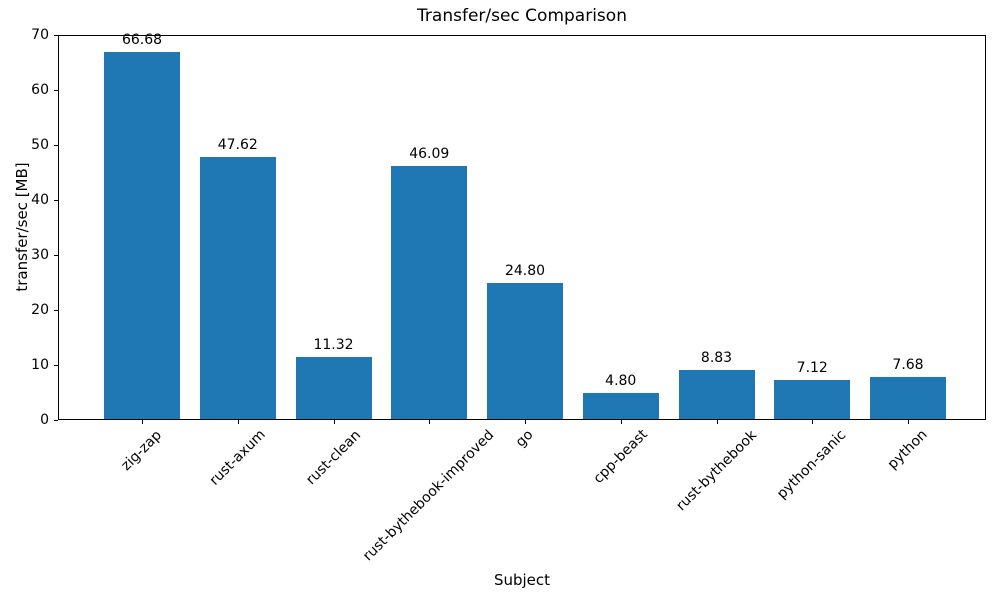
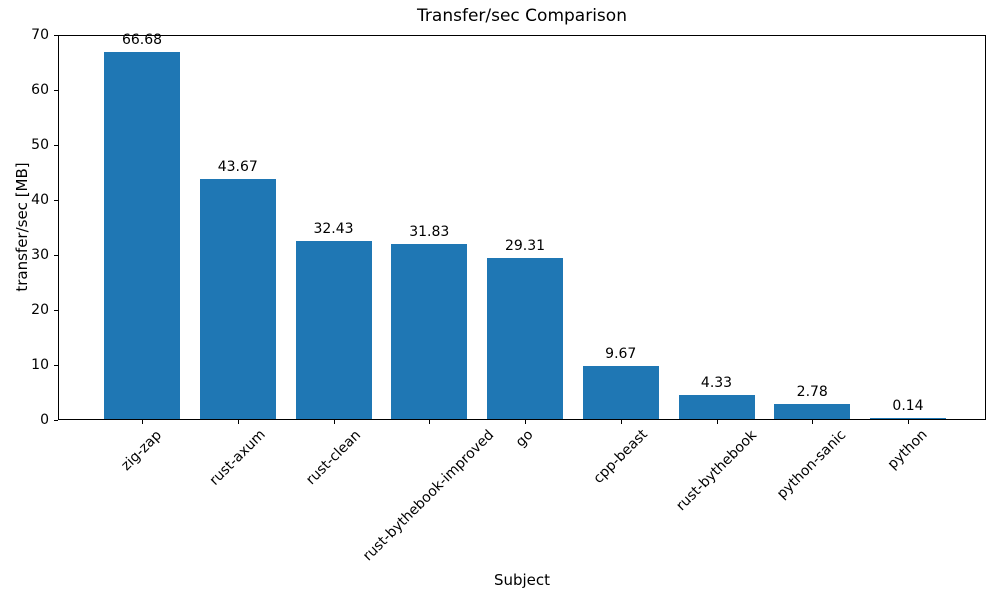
rust-axum: 47.62 -> 43.67
rust-clean: 11.32 -> 32.43
rust-bythebook-improved: 46.09 -> 31.83
go: 24.80 -> 29.31
cpp-beast: 4.80 -> 9.67
rust-bythebook: 8.83 -> 4.33
python-sanic: 7.12 -> 2.78
python: 7.68 -> 0.14
